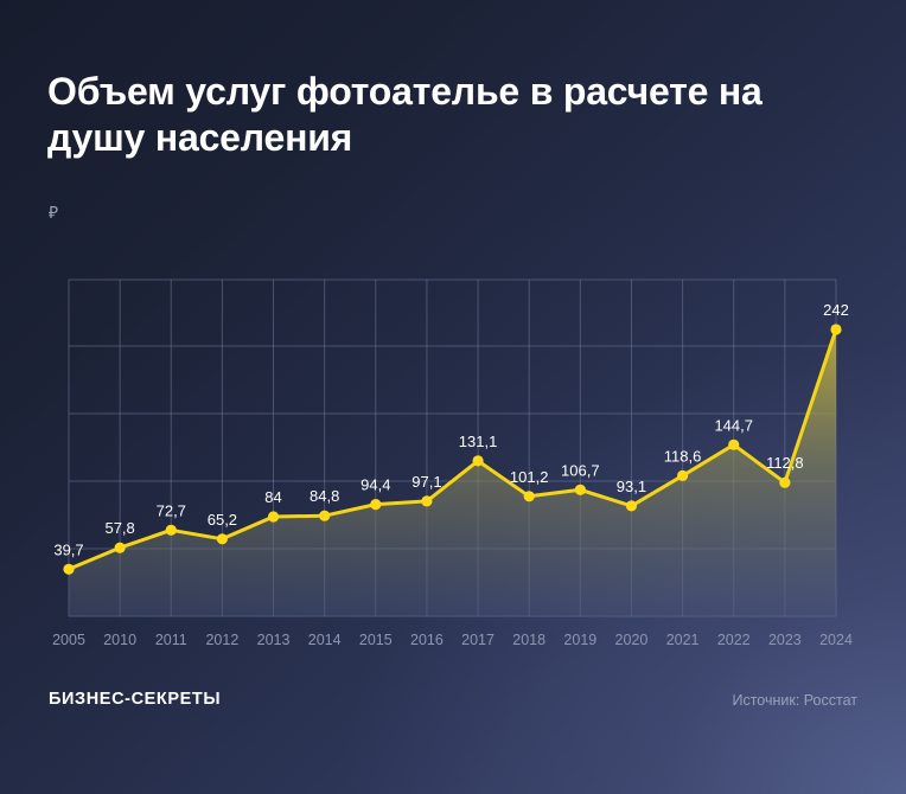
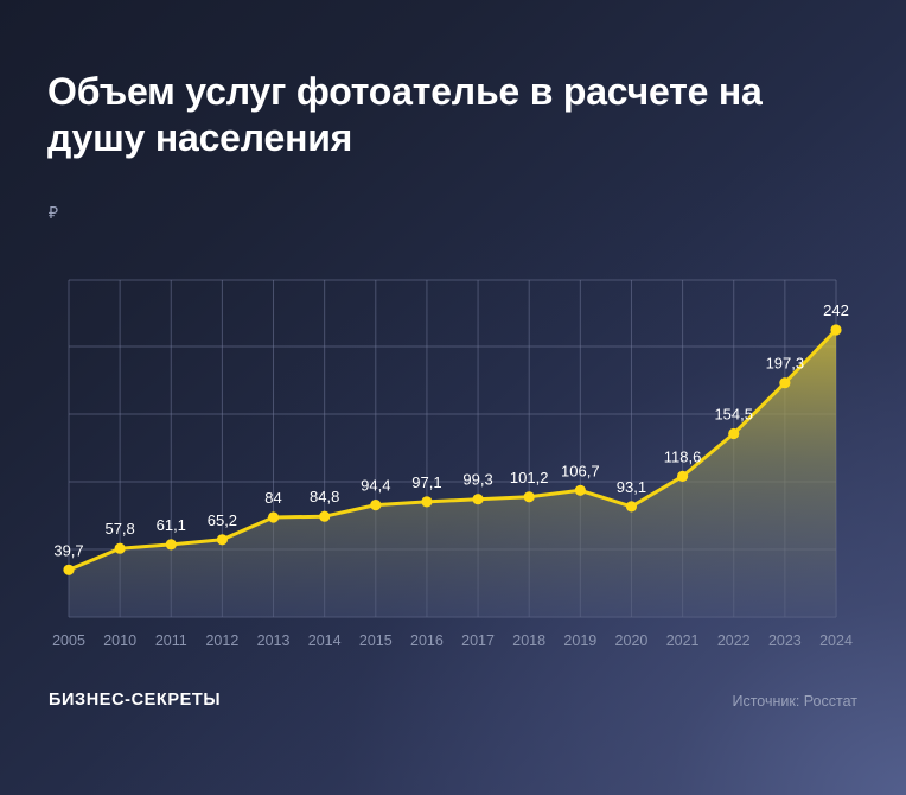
2011: 72,7 -> 61,1
2017: 131,1 -> 99,3
2022: 144,7 -> 154,5
2023: 112,8 -> 197,3
